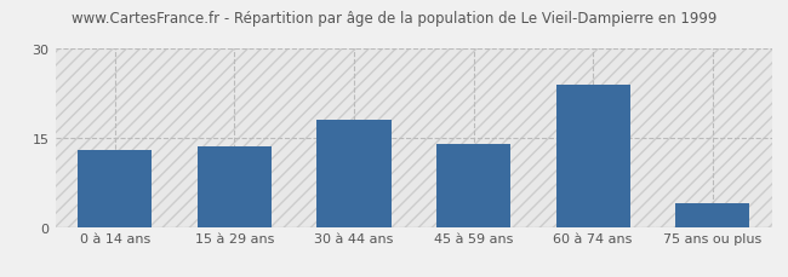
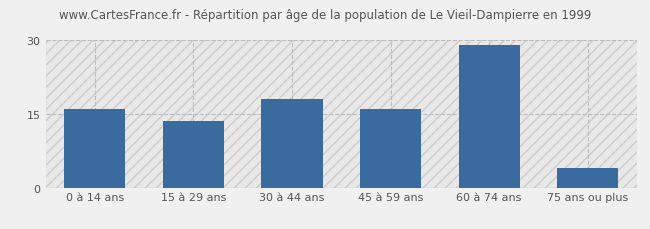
0 à 14 ans: 13.0 -> 16.0
45 à 59 ans: 14.0 -> 16.0
60 à 74 ans: 24.0 -> 29.0
